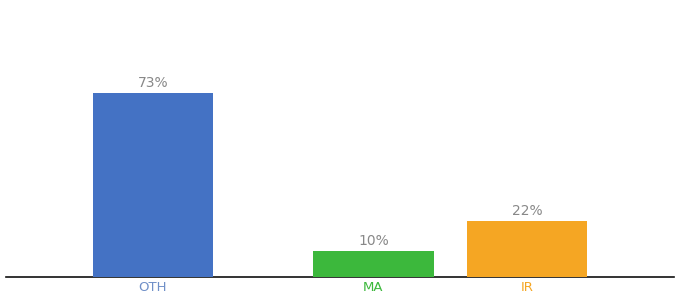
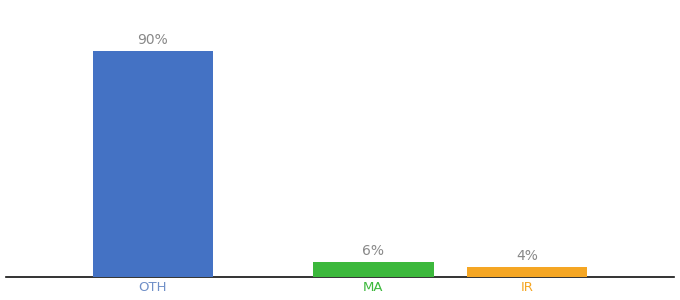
OTH: 73% -> 90%
MA: 10% -> 6%
IR: 22% -> 4%
